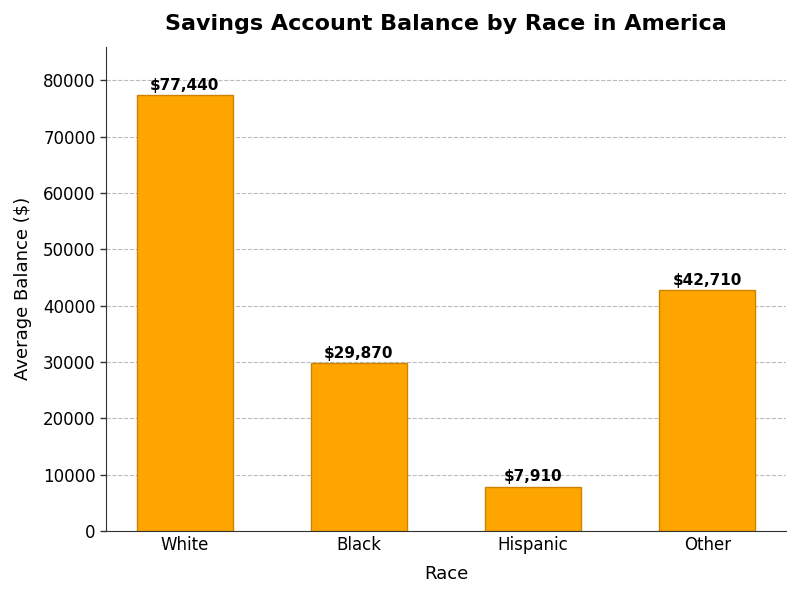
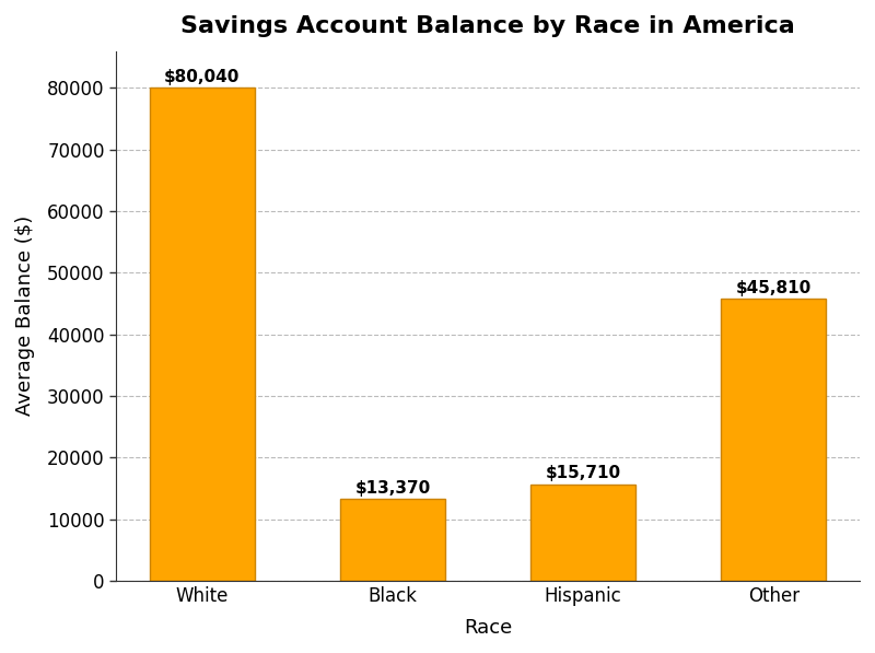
White: $77,440 -> $80,040
Black: $29,870 -> $13,370
Hispanic: $7,910 -> $15,710
Other: $42,710 -> $45,810
